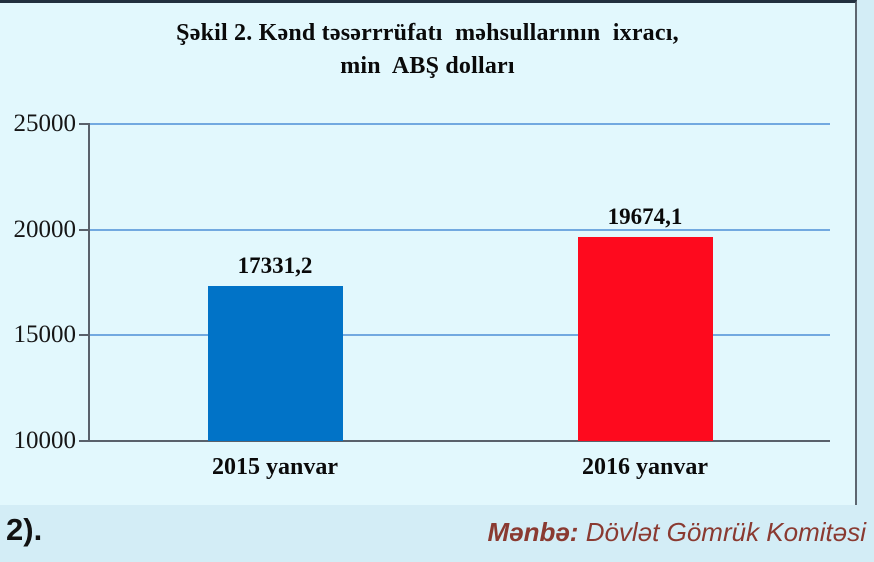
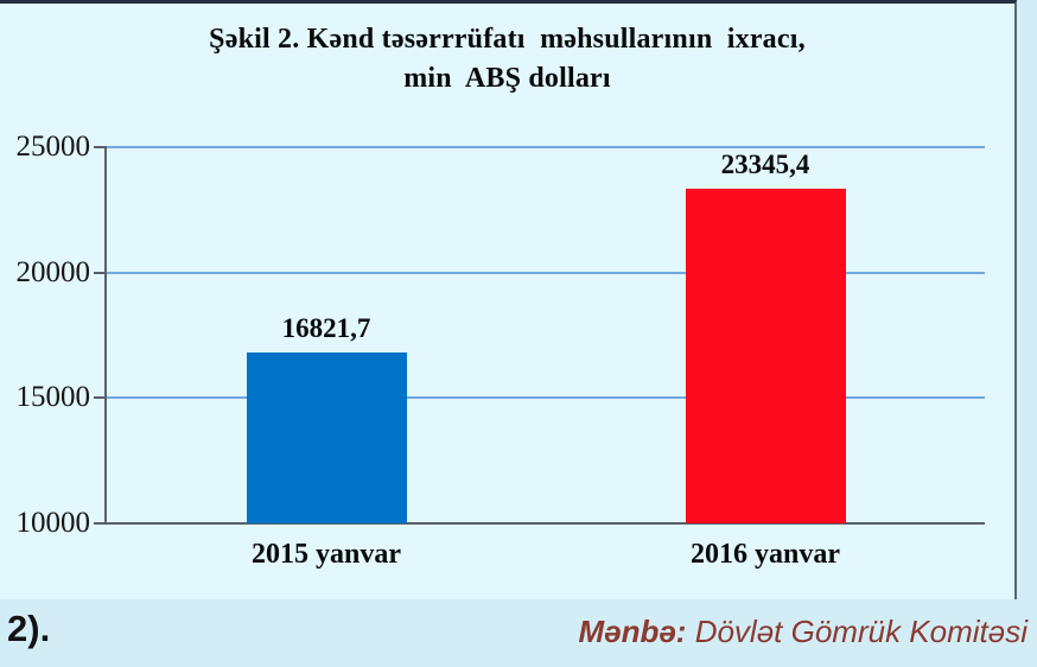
2015 yanvar: 17331,2 -> 16821,7
2016 yanvar: 19674,1 -> 23345,4
